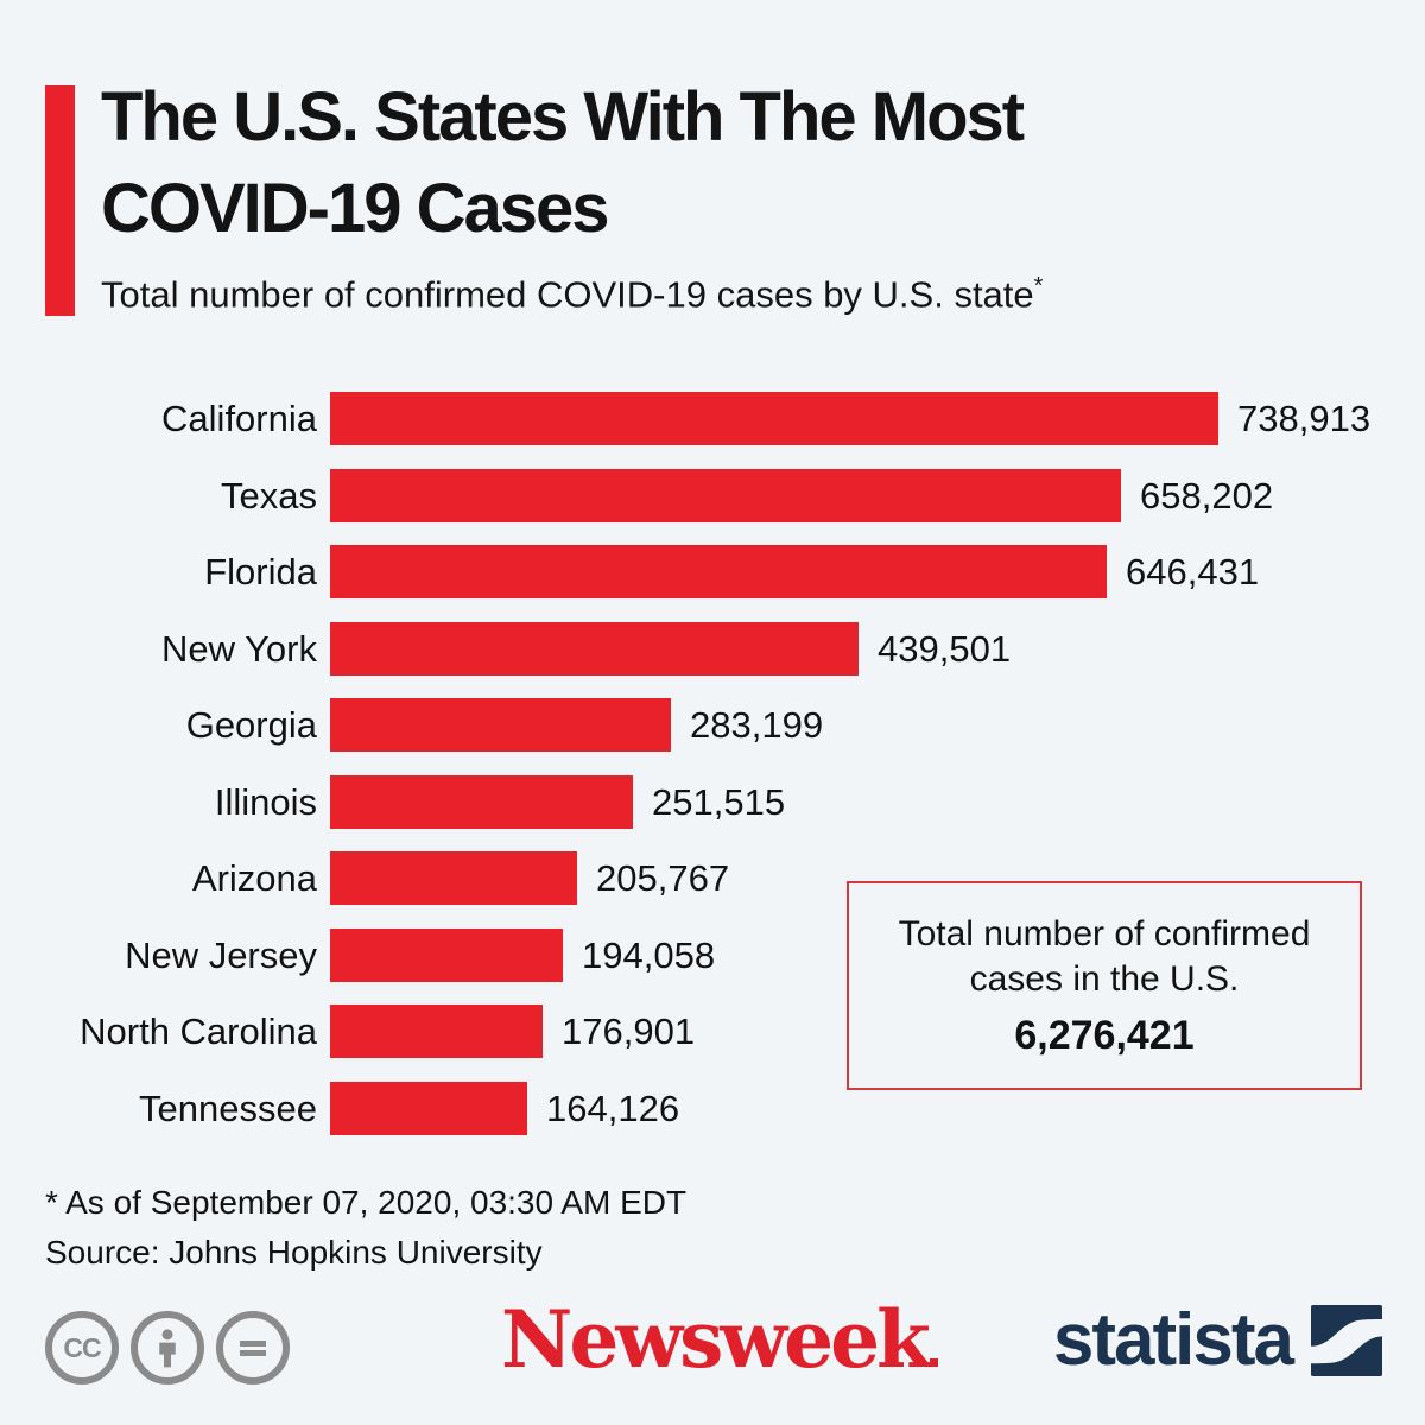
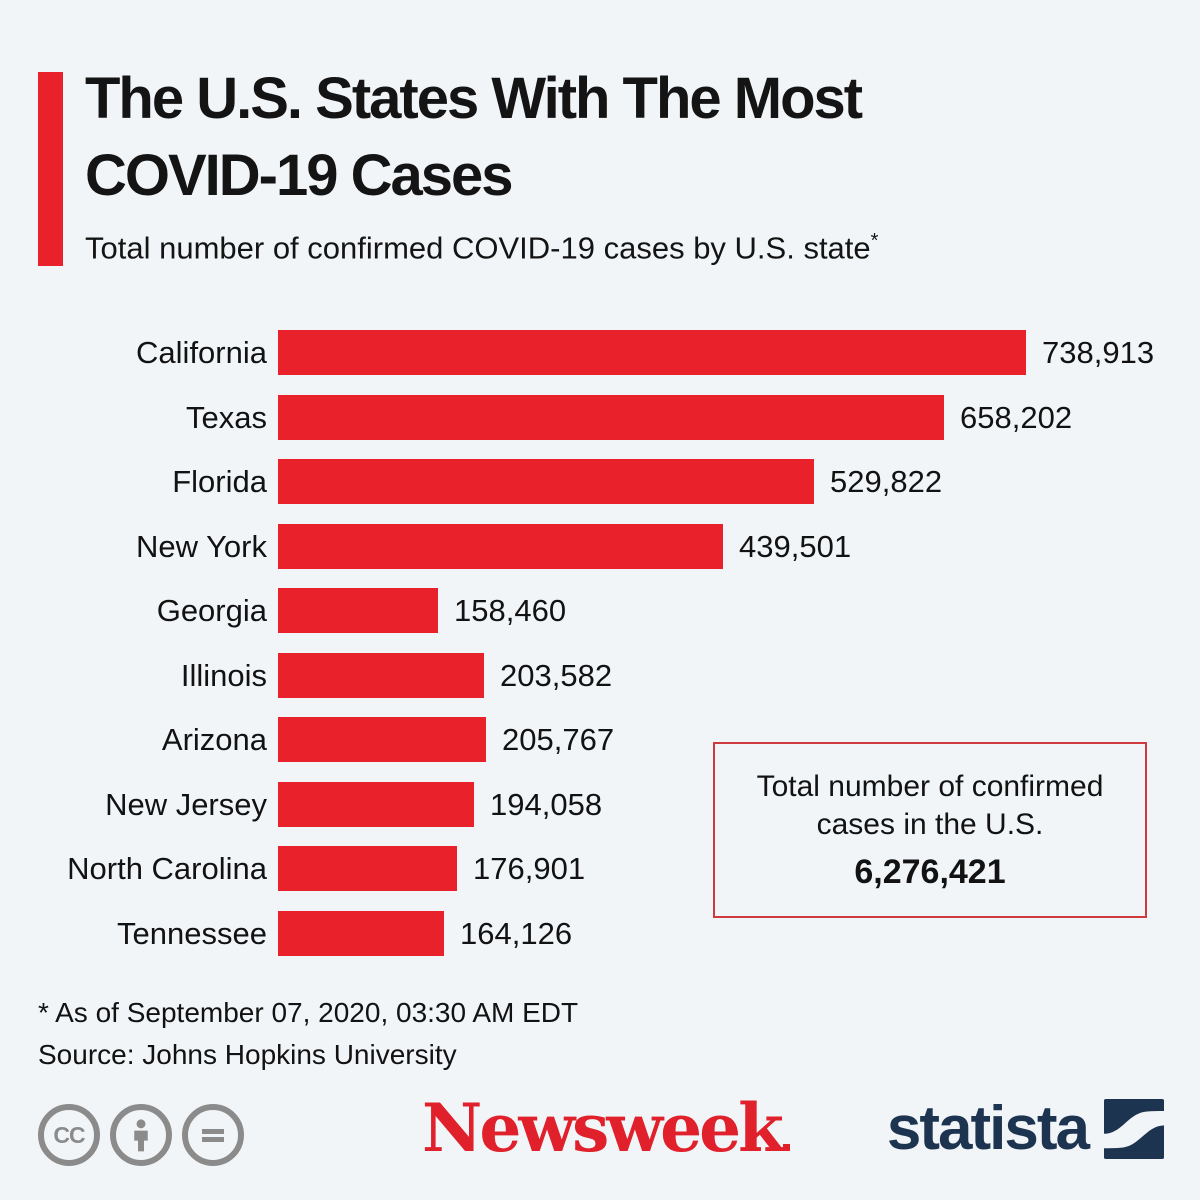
Florida: 646,431 -> 529,822
Georgia: 283,199 -> 158,460
Illinois: 251,515 -> 203,582
